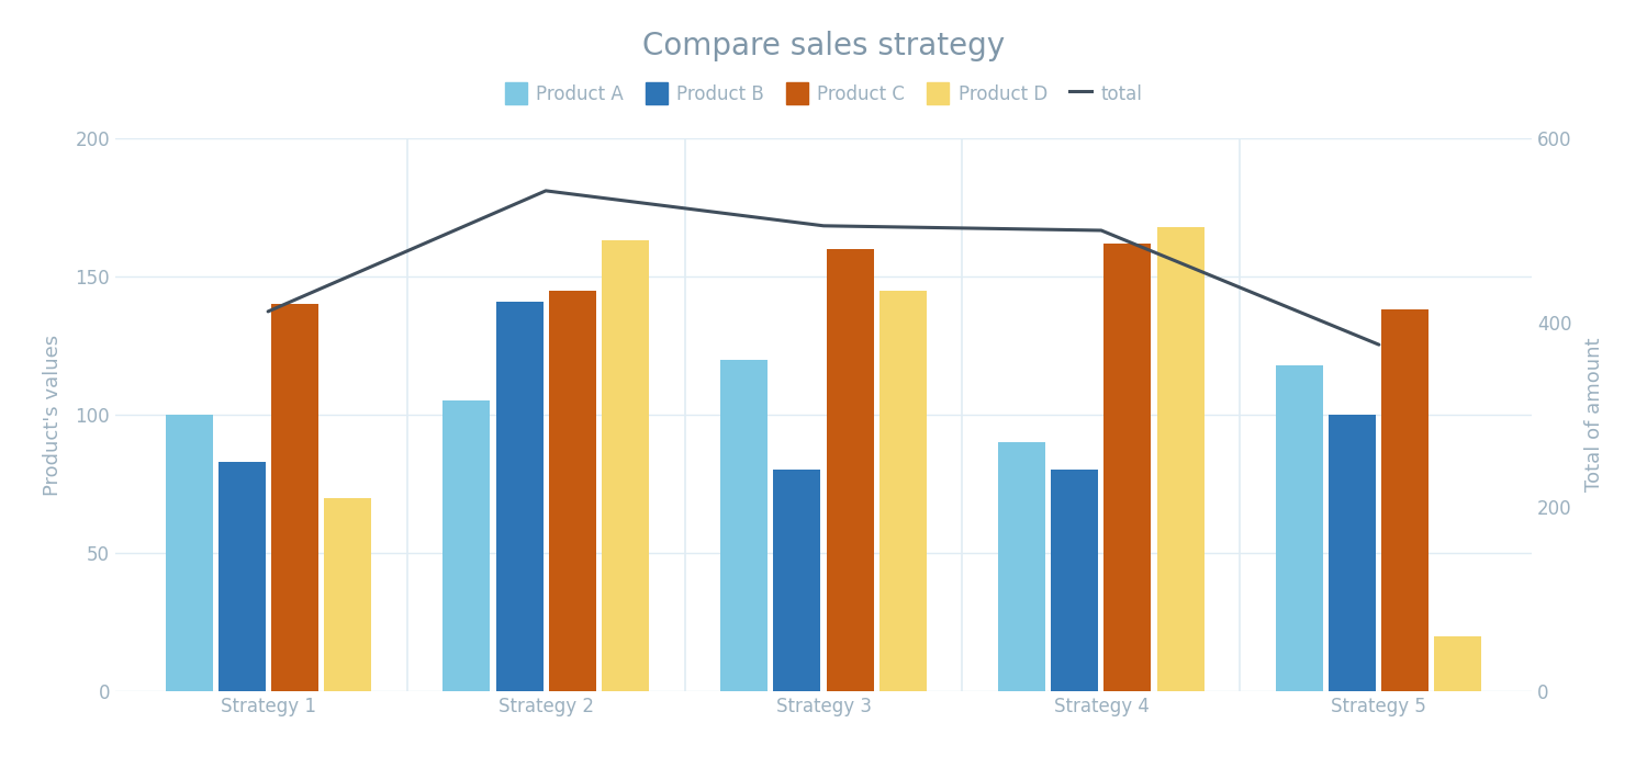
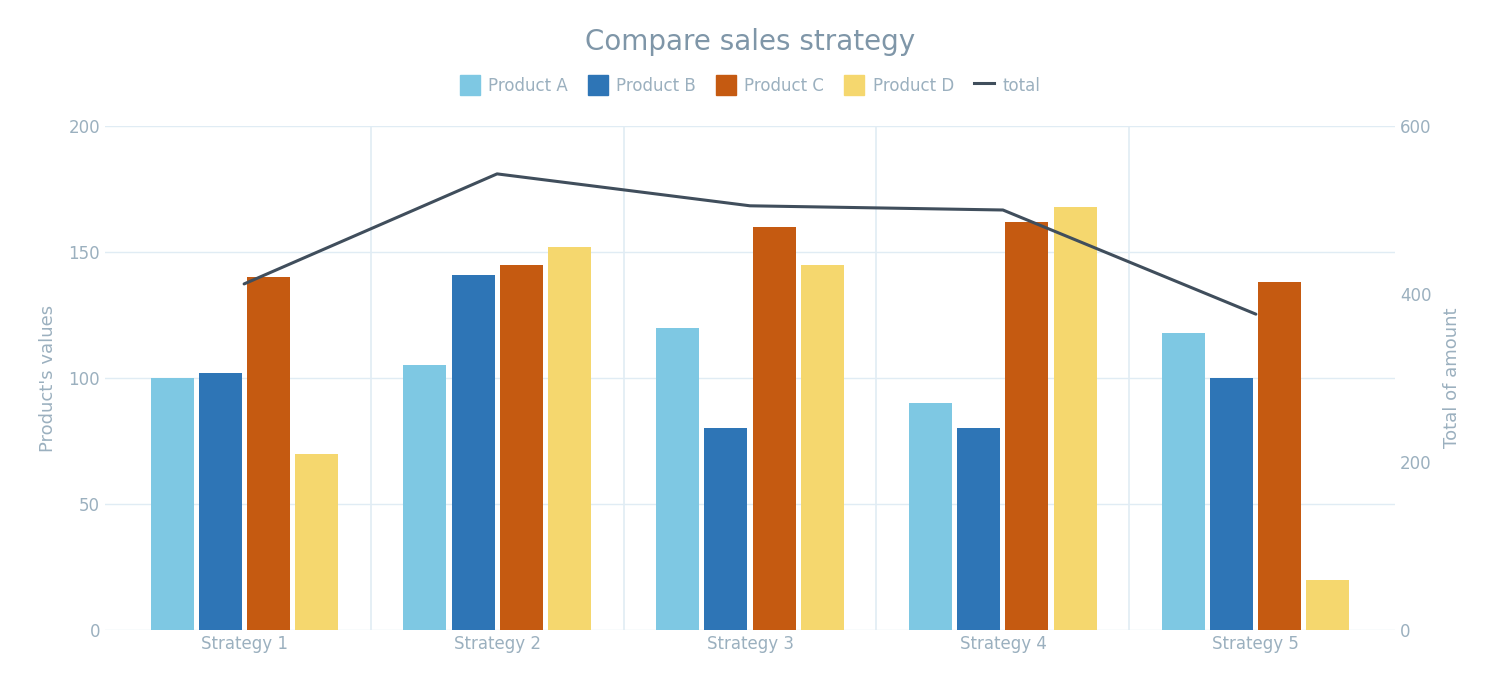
Product B/Strategy 1: 83 -> 102
Product D/Strategy 2: 163 -> 152
